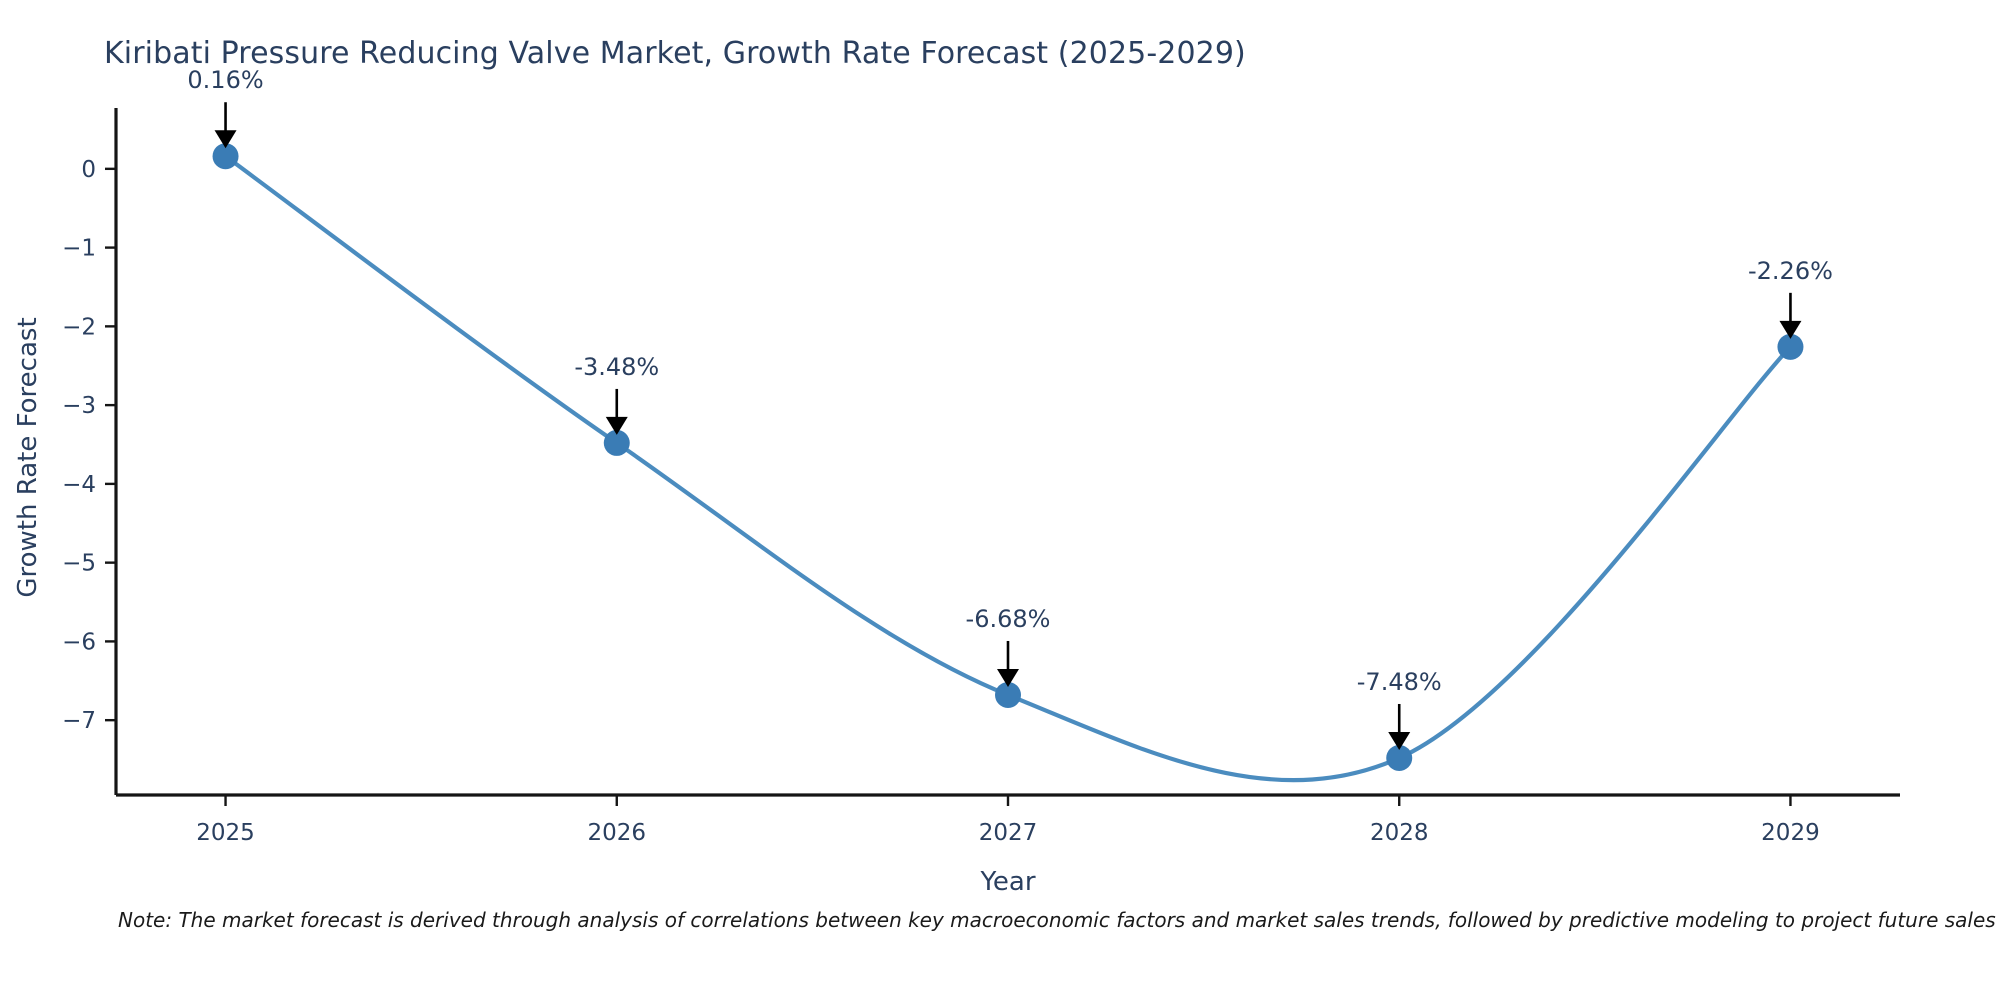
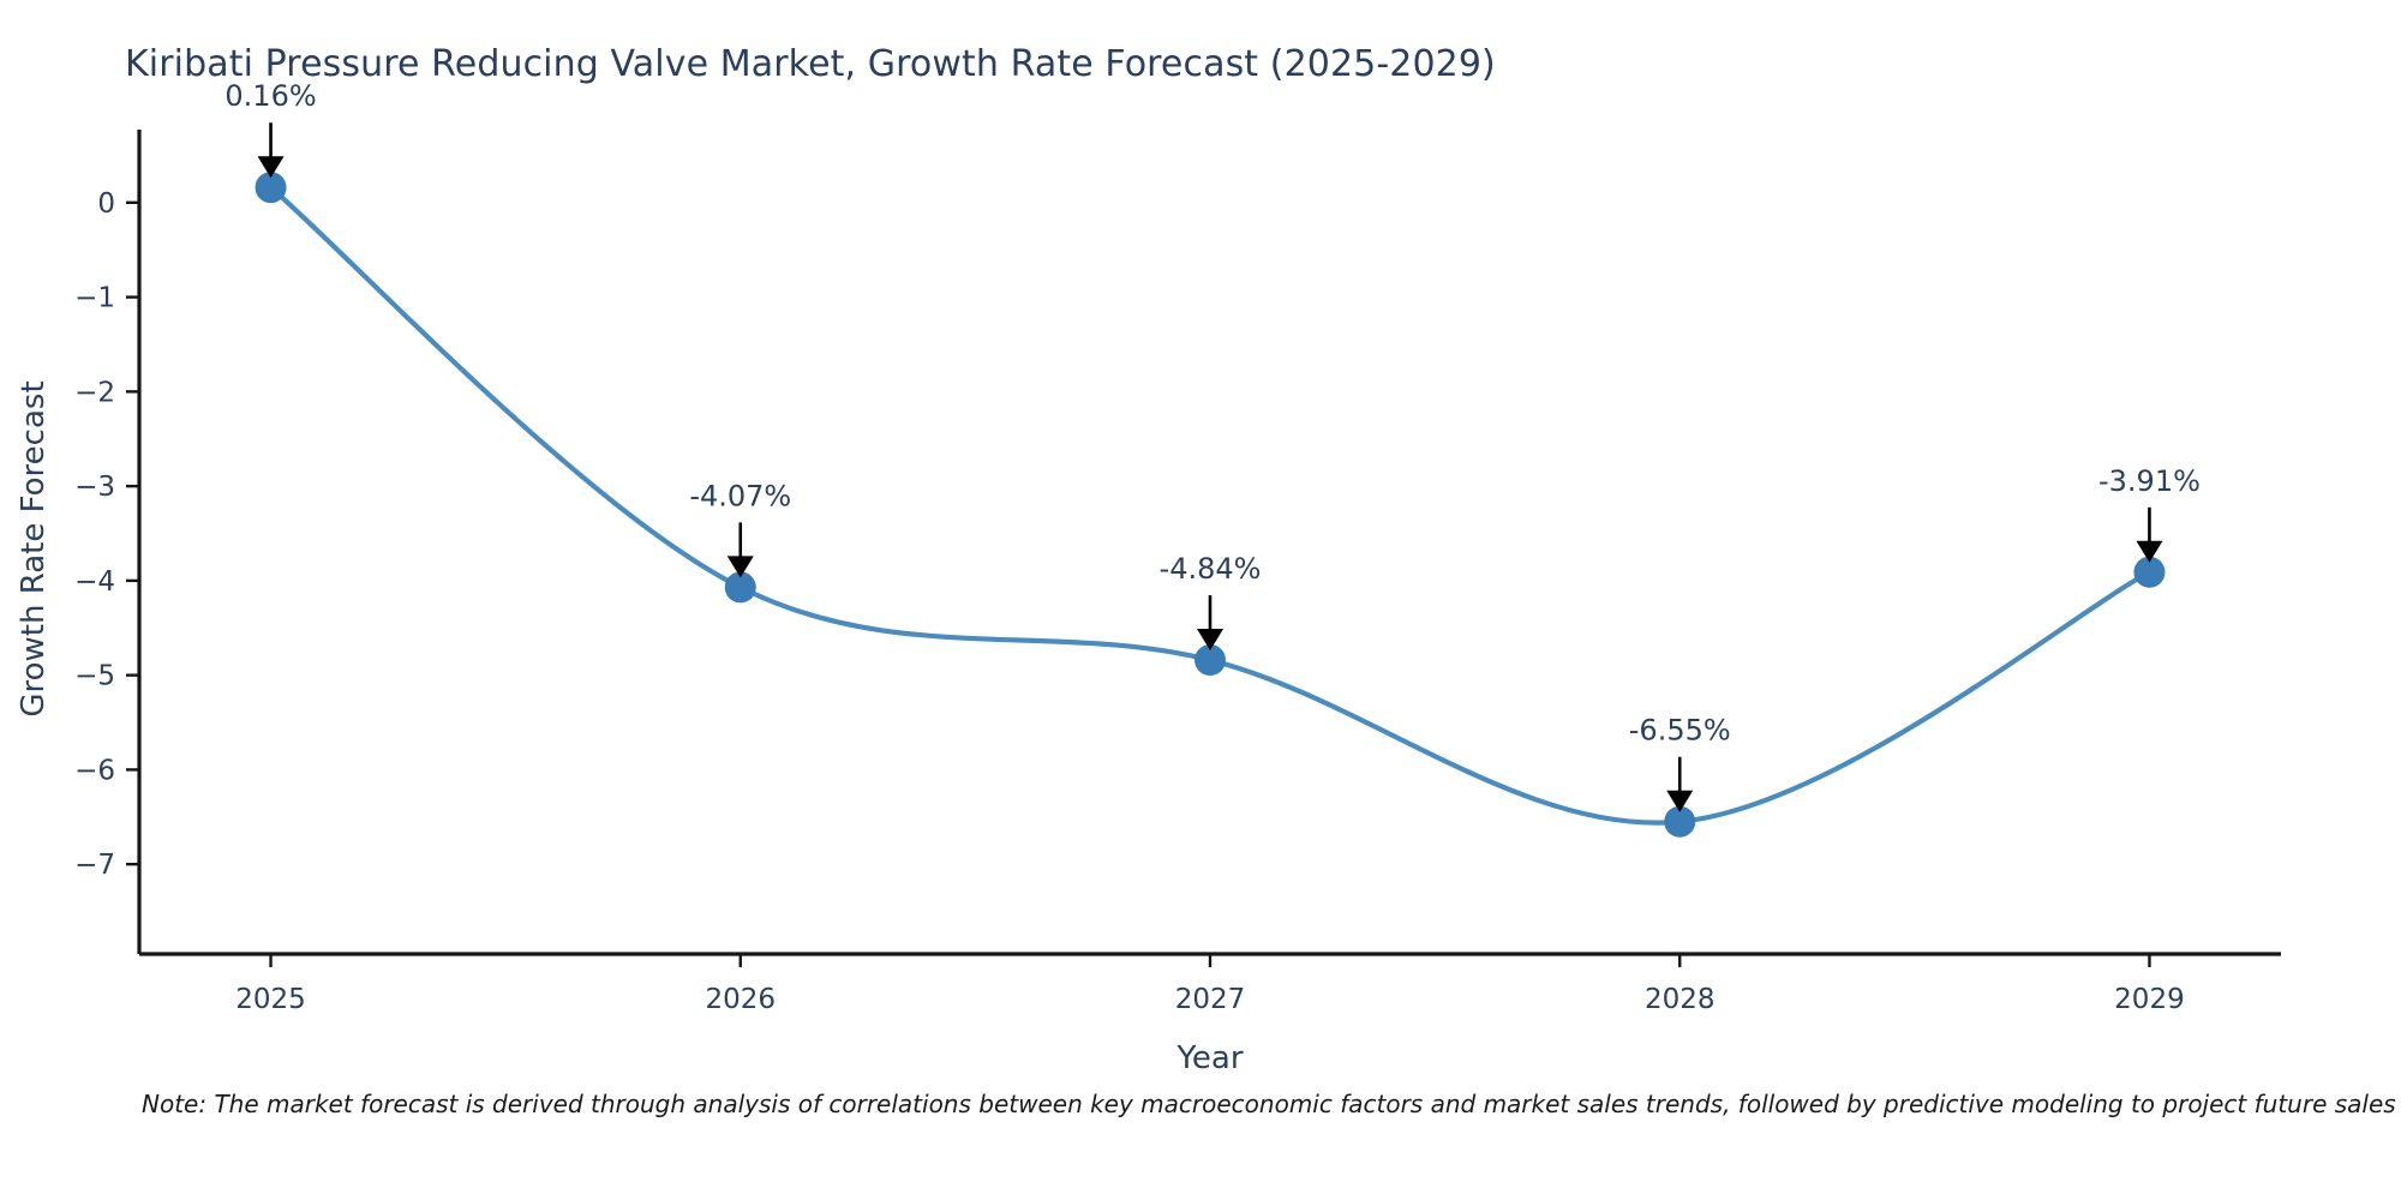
2026: -3.48% -> -4.07%
2027: -6.68% -> -4.84%
2028: -7.48% -> -6.55%
2029: -2.26% -> -3.91%
